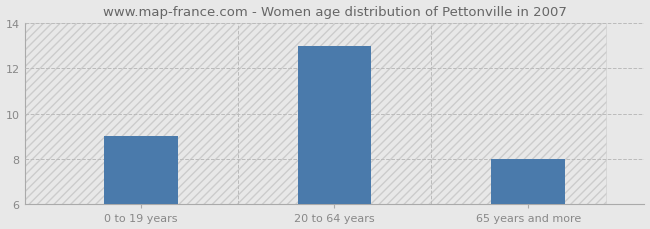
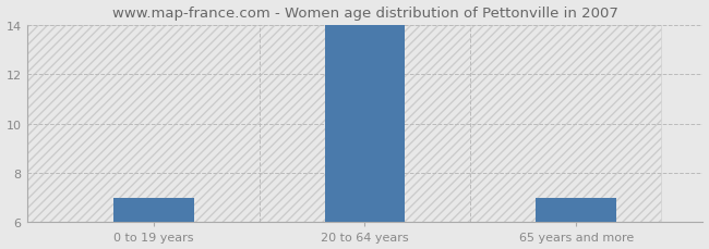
0 to 19 years: 9 -> 7
20 to 64 years: 13 -> 14
65 years and more: 8 -> 7
